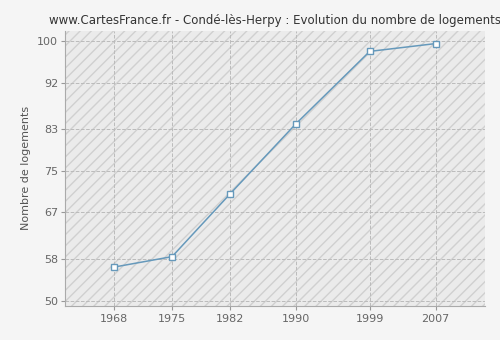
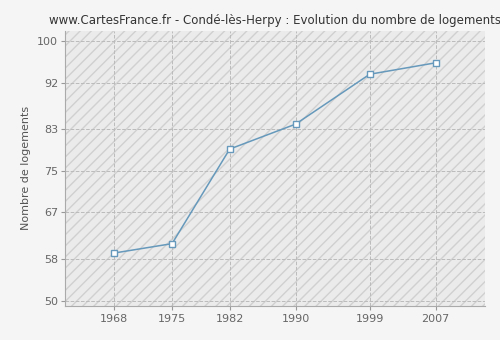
1968: 56.5 -> 59.2
1975: 58.5 -> 61.0
1982: 70.5 -> 79.2
1999: 98.0 -> 93.6
2007: 99.5 -> 95.8
